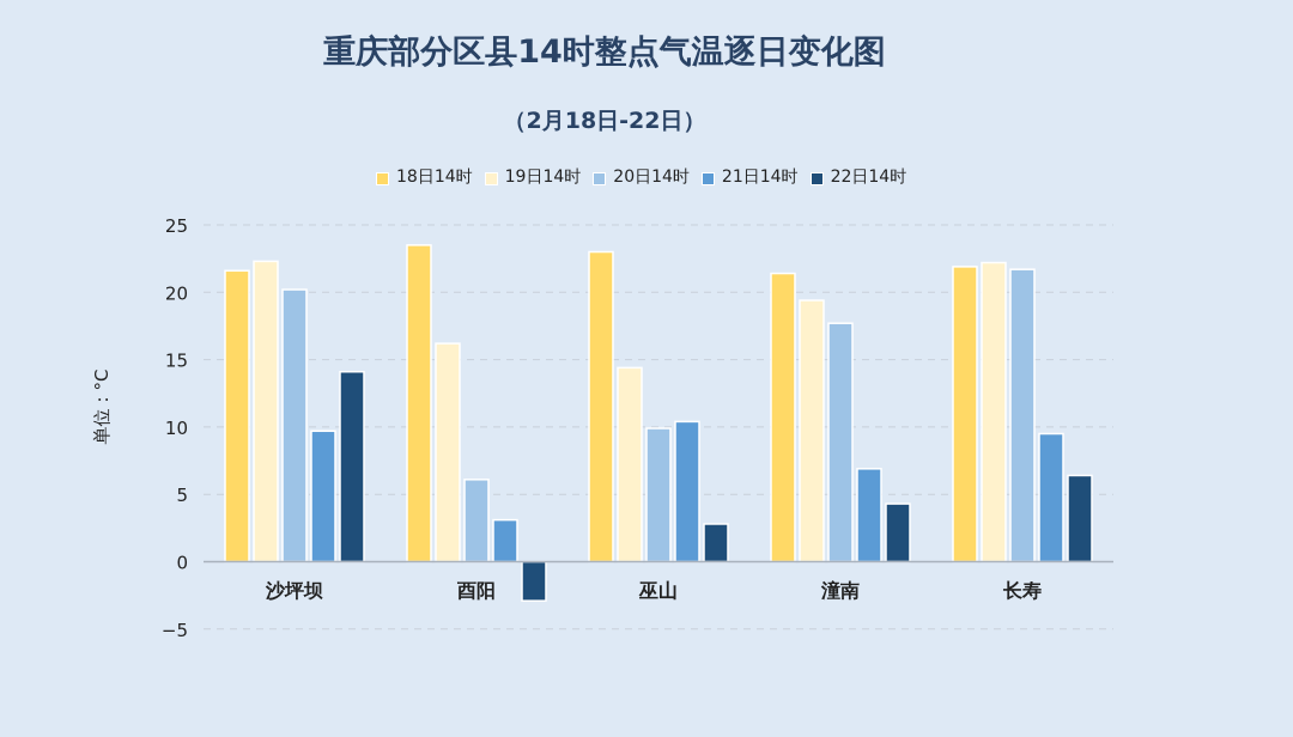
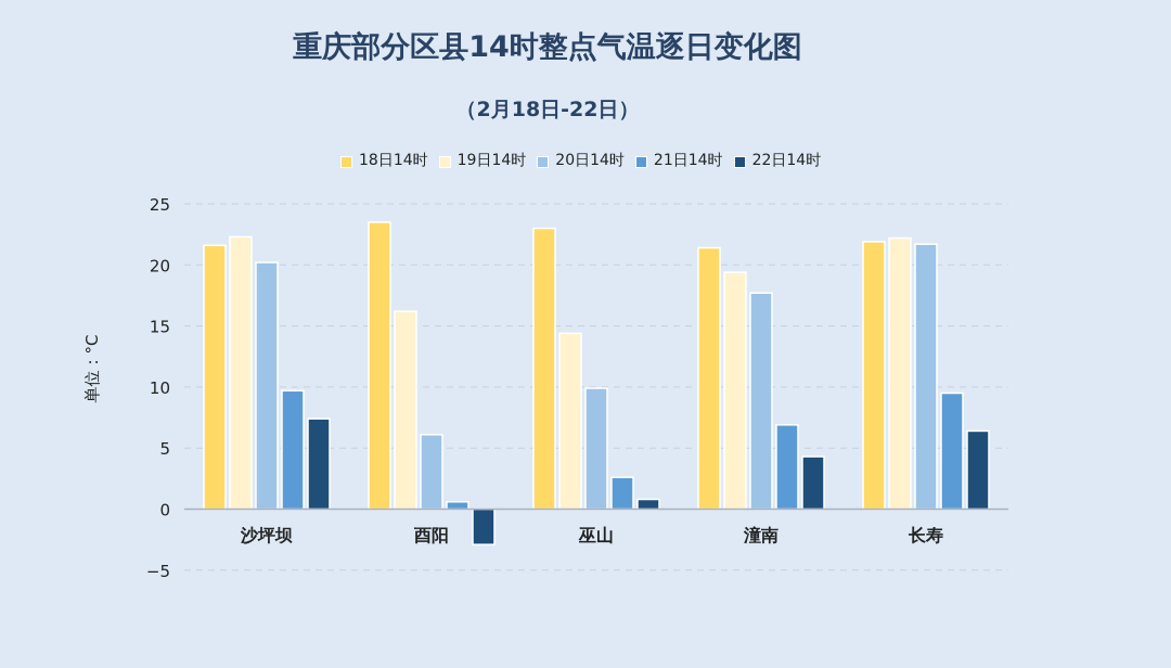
22日14时/沙坪坝: 14.1 -> 7.4
21日14时/酉阳: 3.1 -> 0.6
21日14时/巫山: 10.4 -> 2.6
22日14时/巫山: 2.8 -> 0.8
